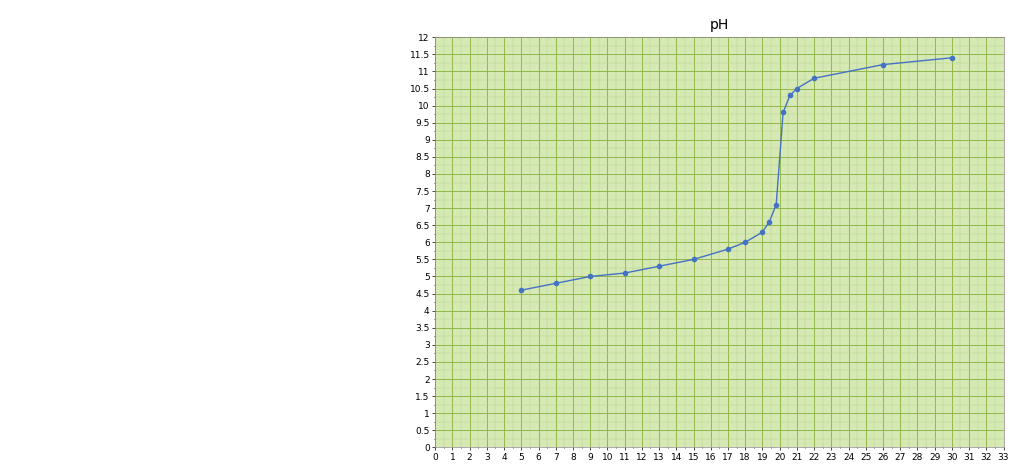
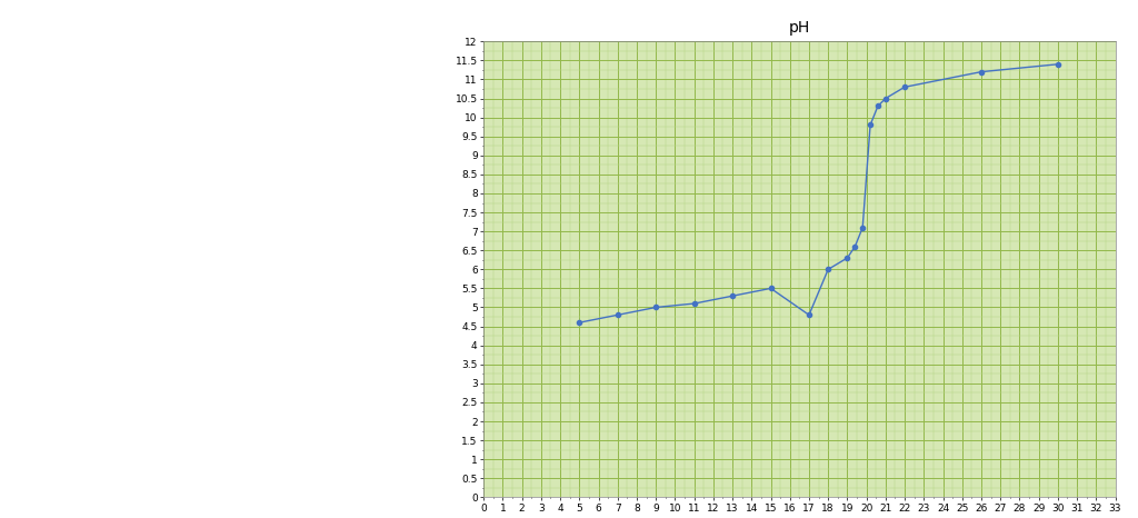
17: 5.8 -> 4.8
